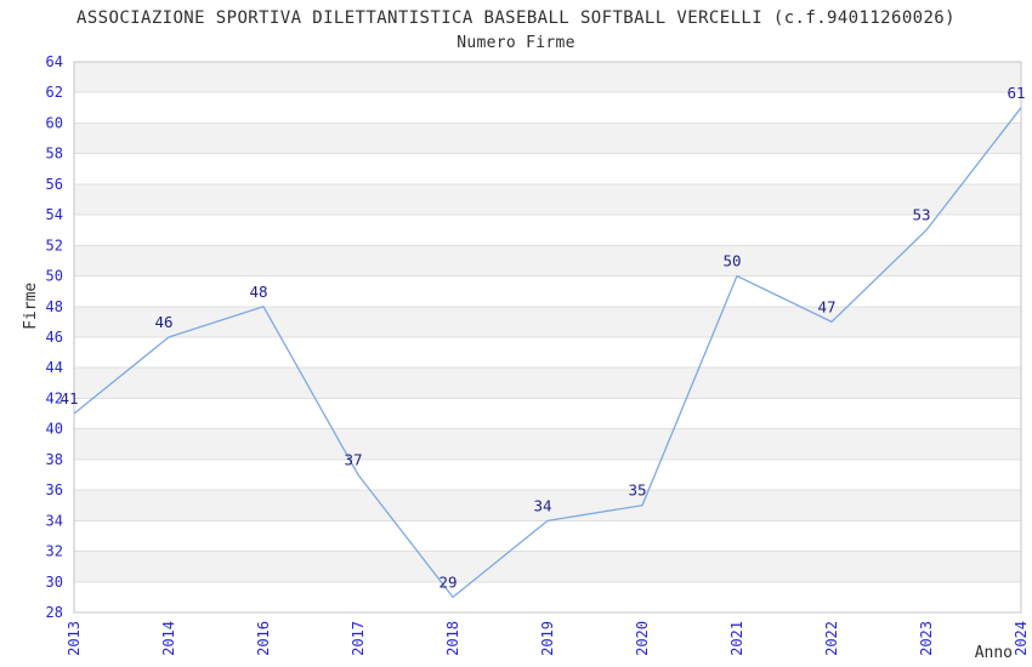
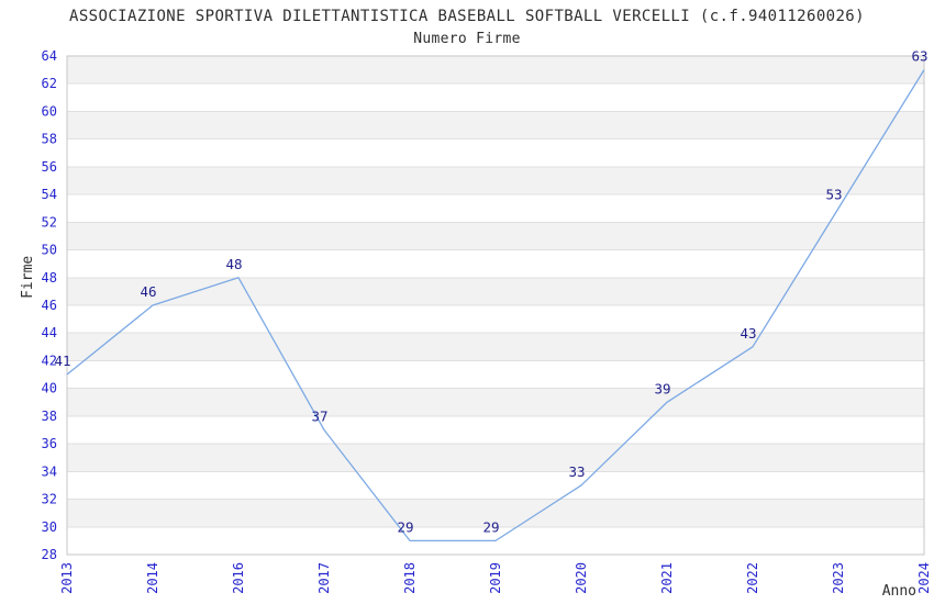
2019: 34 -> 29
2020: 35 -> 33
2021: 50 -> 39
2022: 47 -> 43
2024: 61 -> 63
